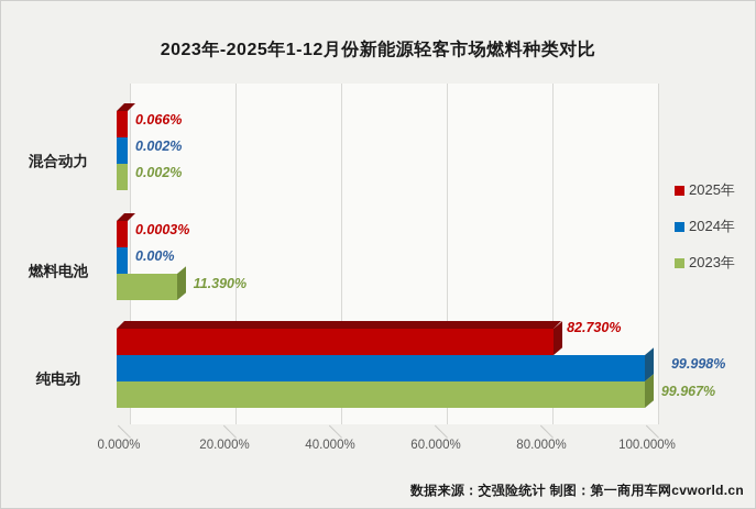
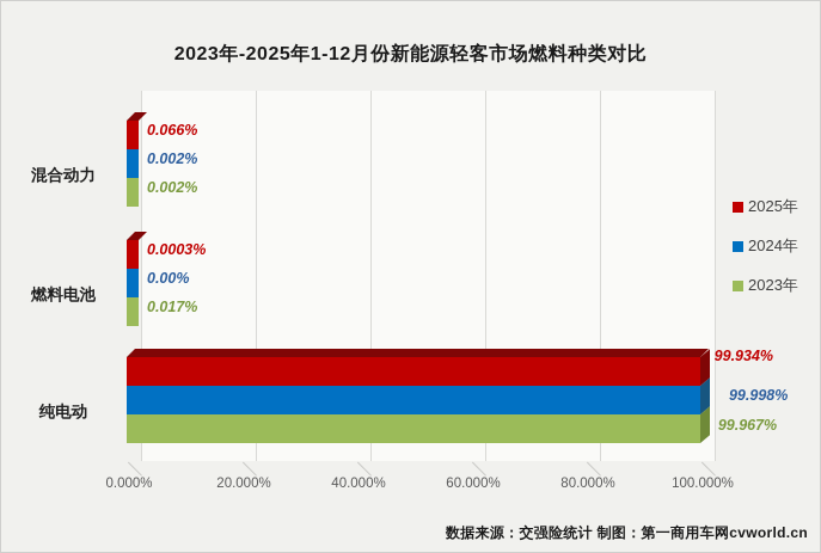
2023年/燃料电池: 11.390% -> 0.017%
2025年/纯电动: 82.730% -> 99.934%
